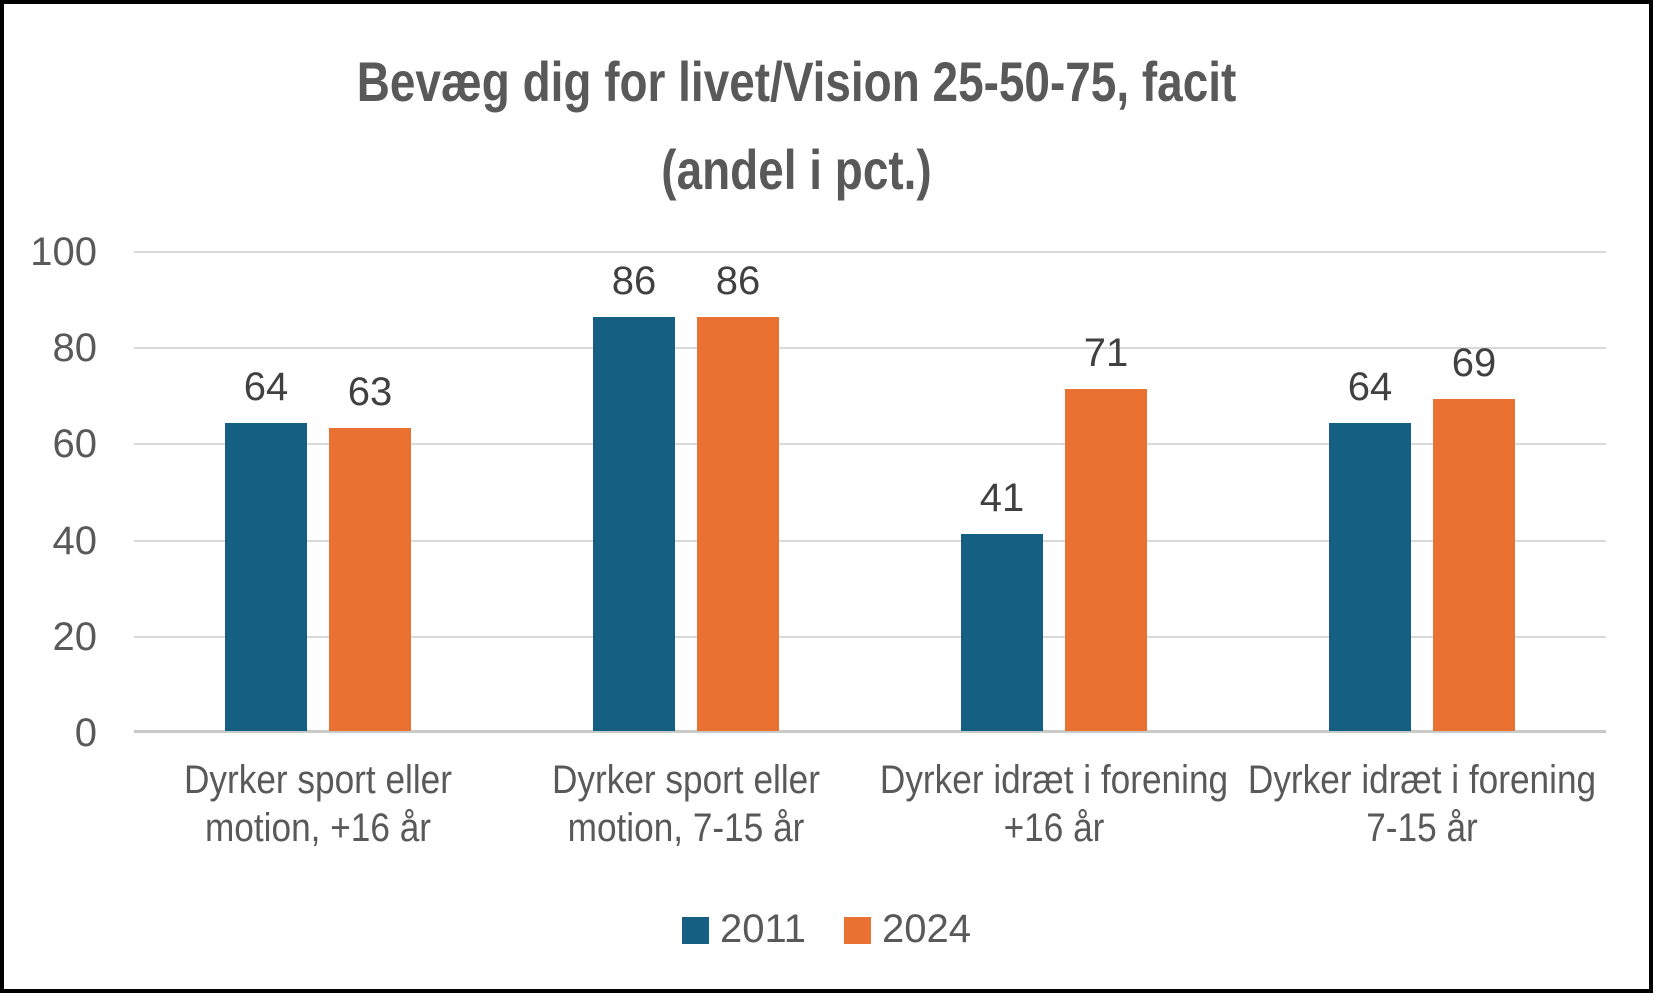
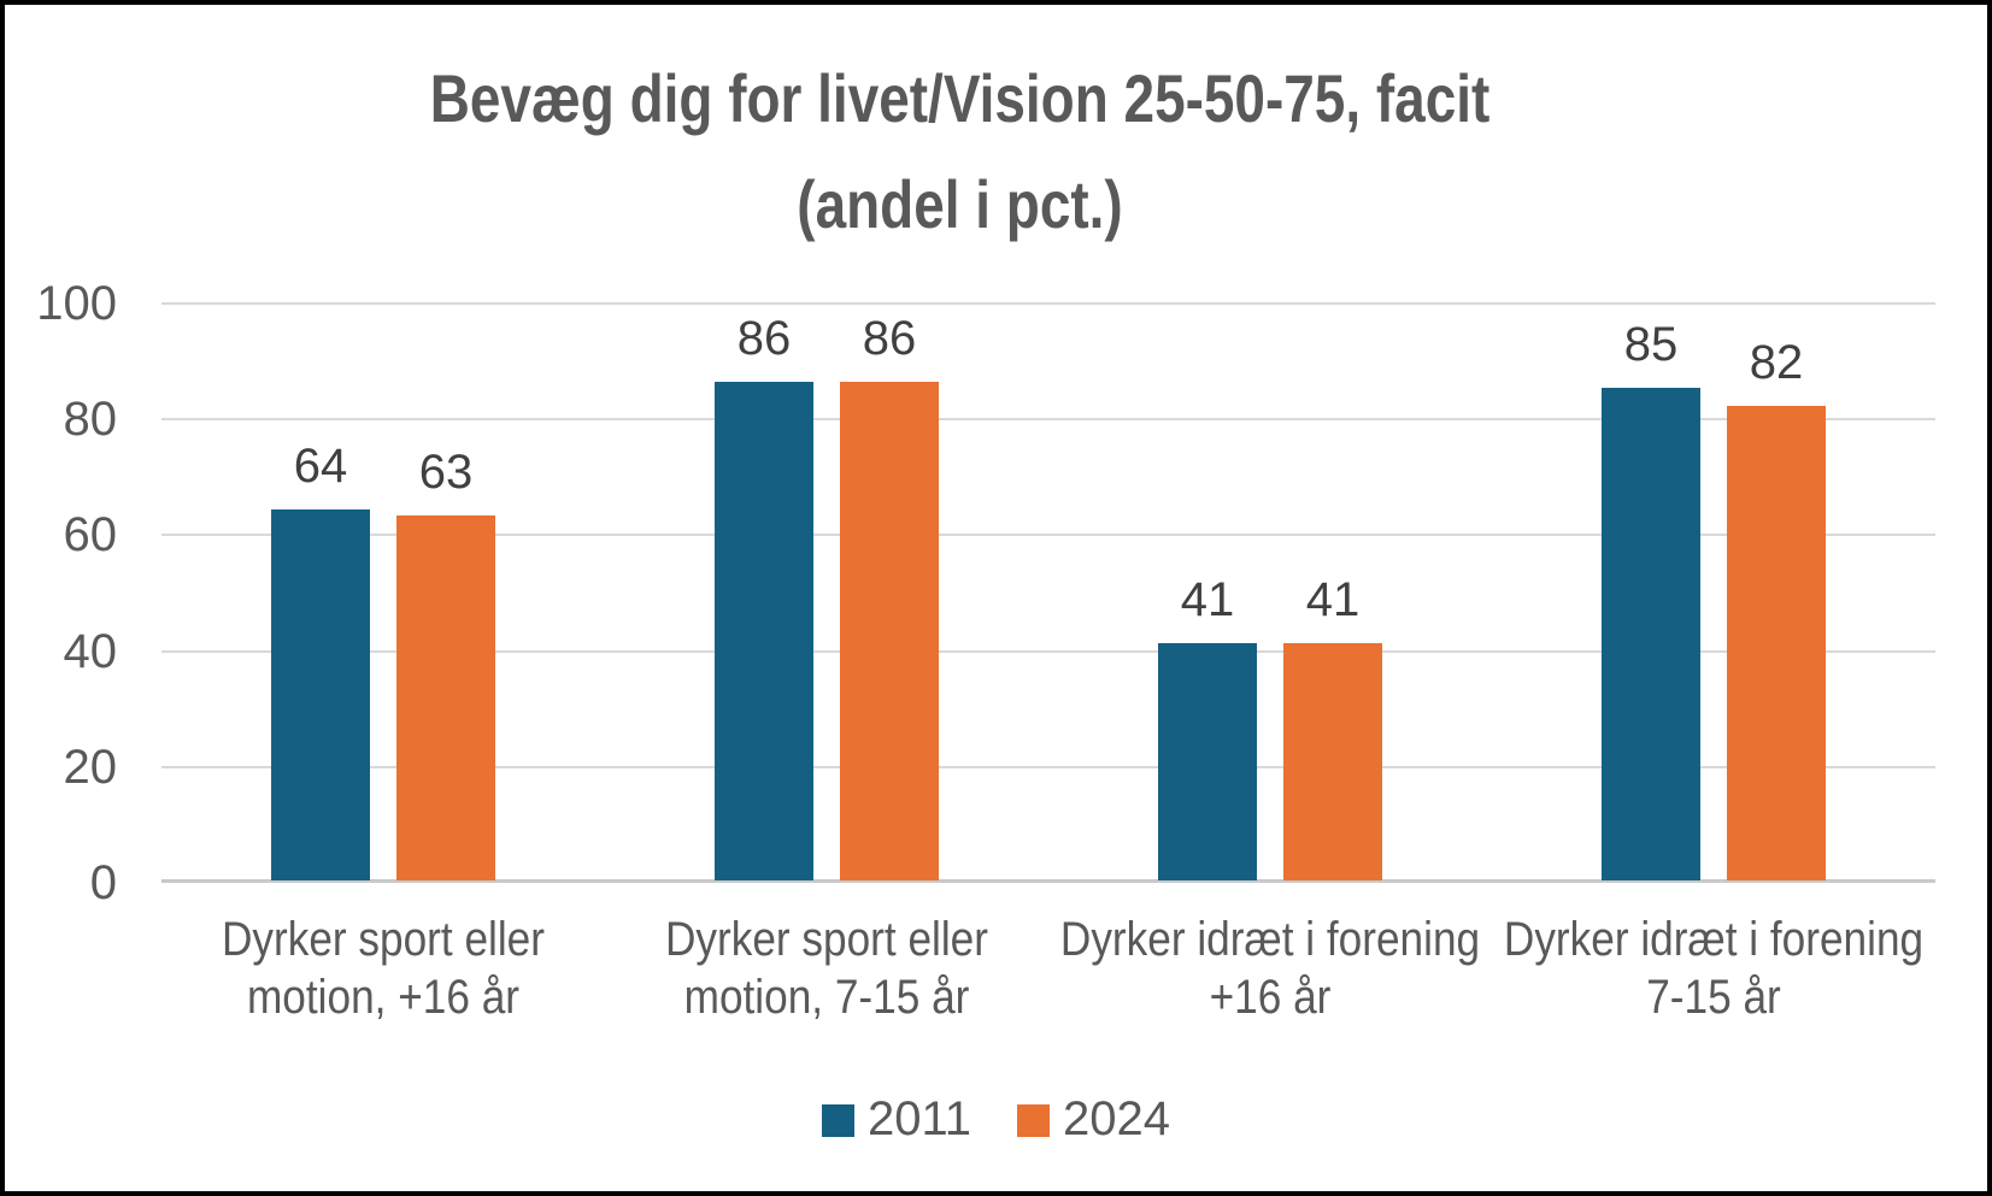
2024/Dyrker idræt i forening +16 år: 71 -> 41
2011/Dyrker idræt i forening 7-15 år: 64 -> 85
2024/Dyrker idræt i forening 7-15 år: 69 -> 82
